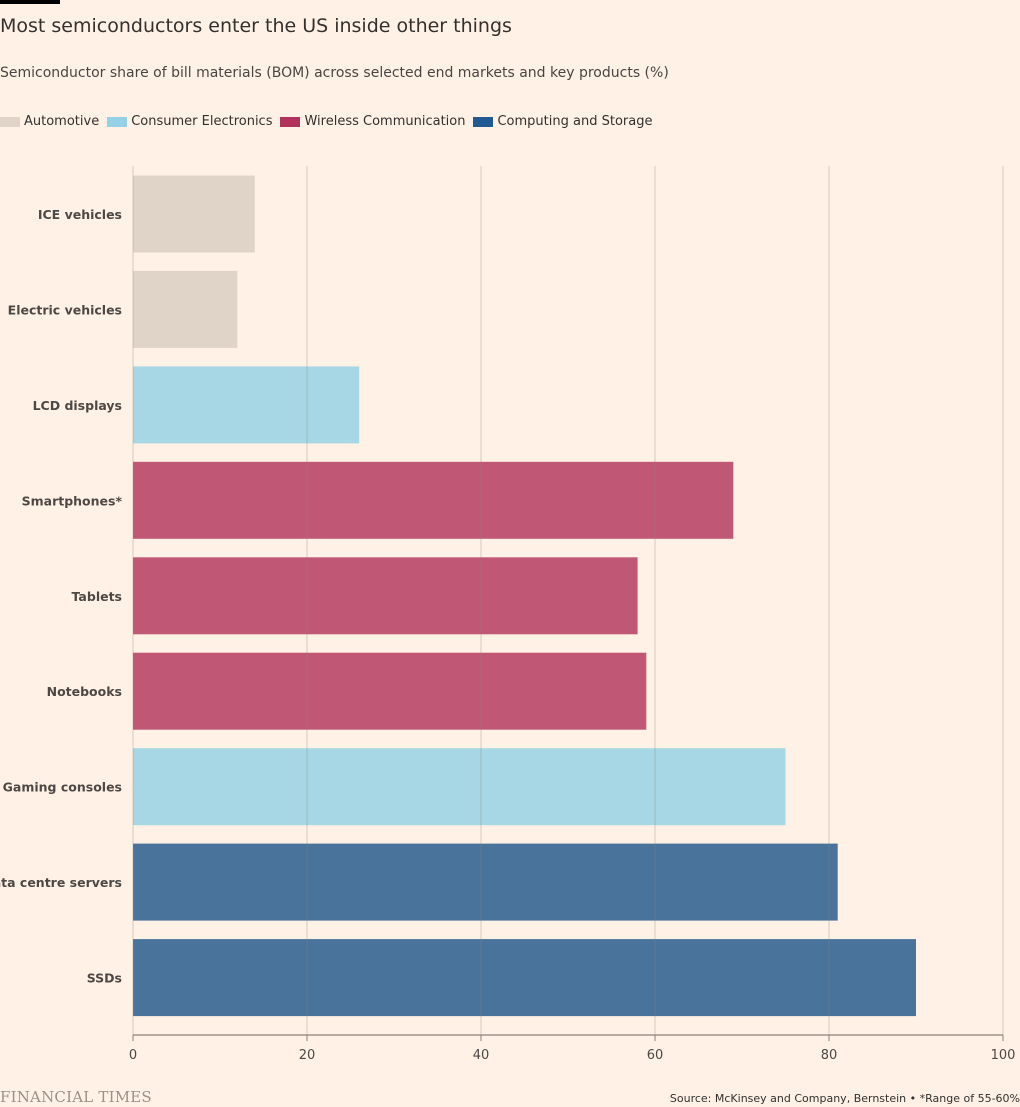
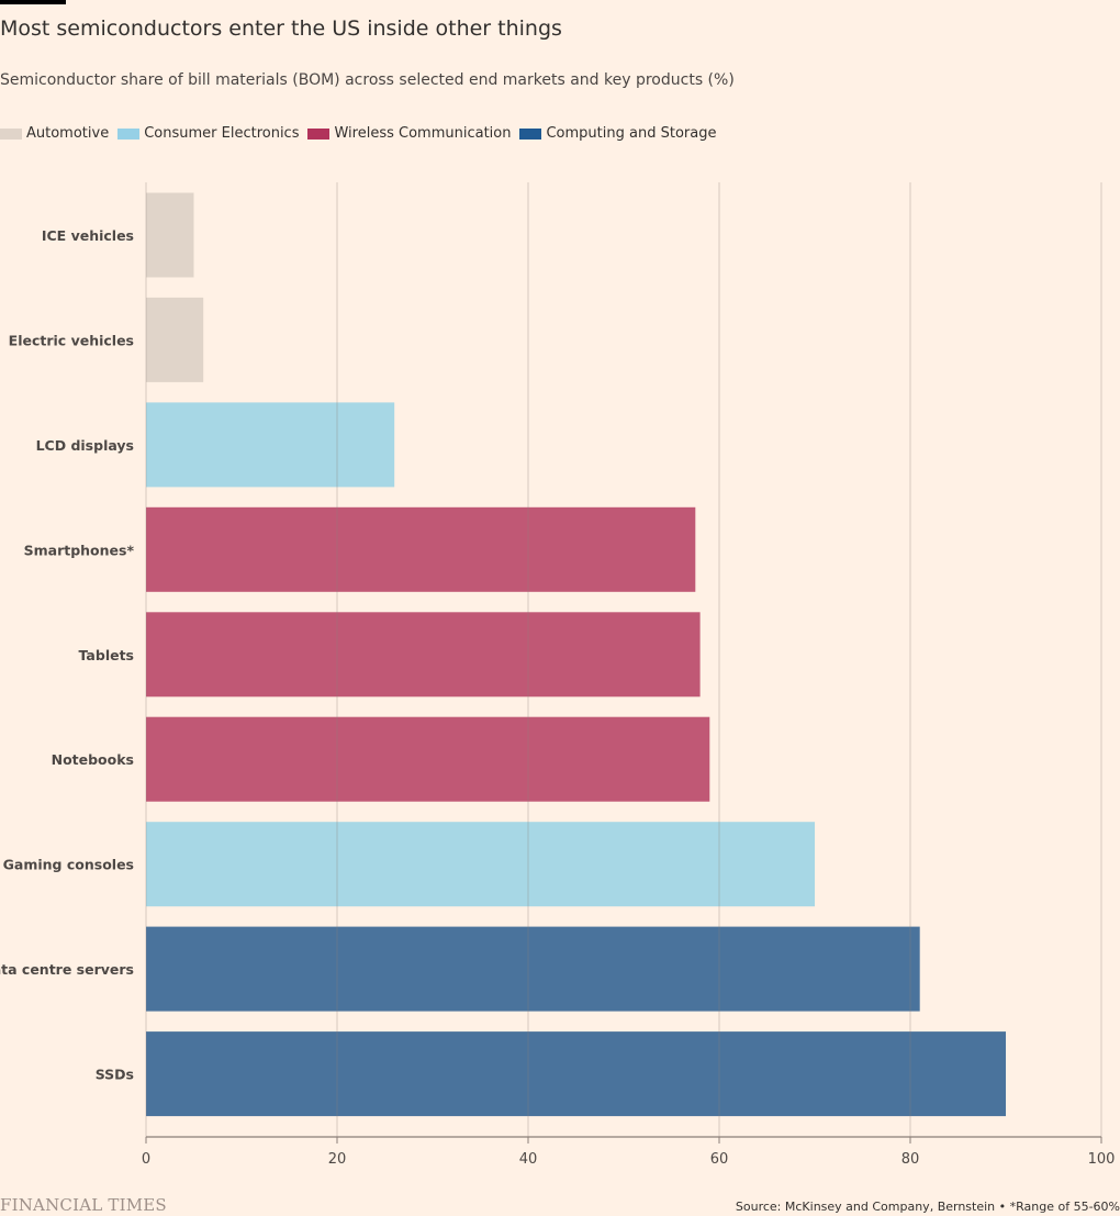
ICE vehicles: 14 -> 5
Electric vehicles: 12 -> 6
Smartphones*: 69 -> 58
Gaming consoles: 75 -> 70
